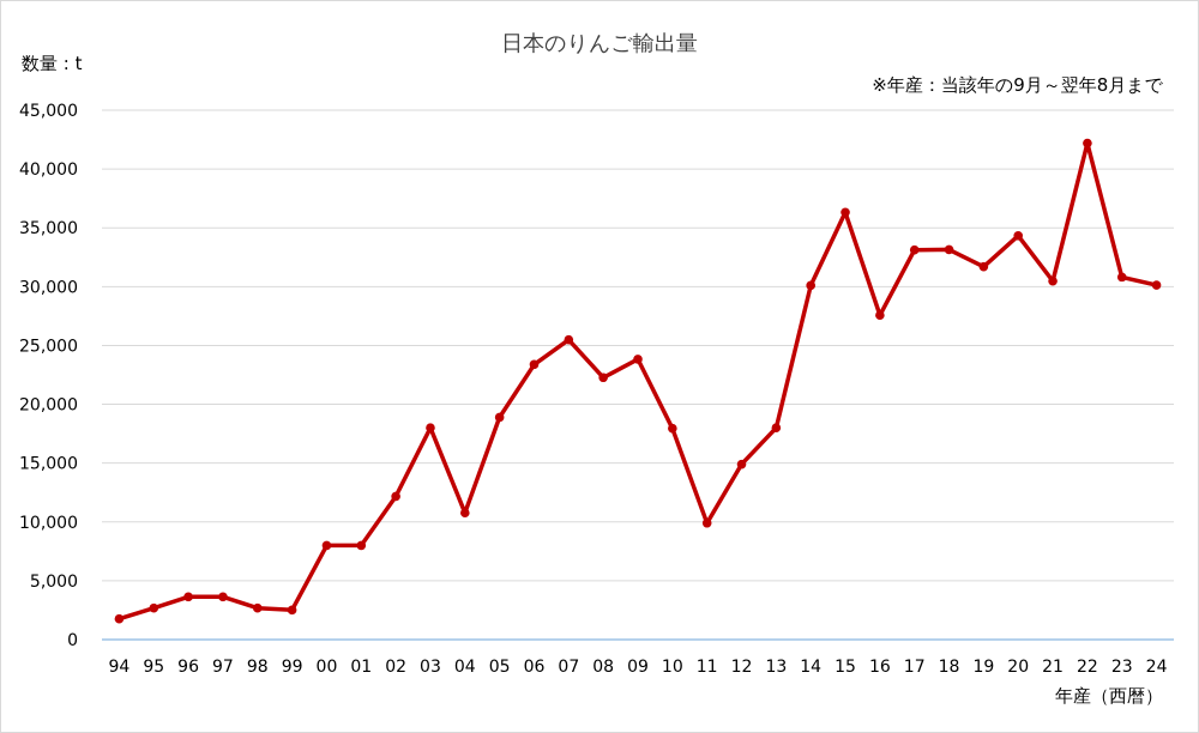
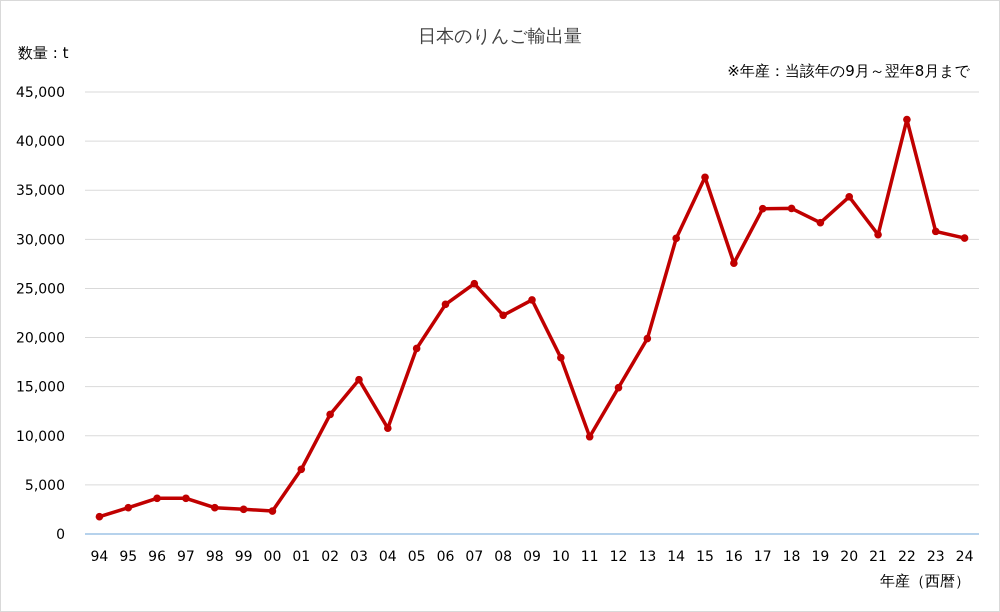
00: 8000 -> 2000
01: 8000 -> 7000
03: 18000 -> 16000
13: 18000 -> 20000
